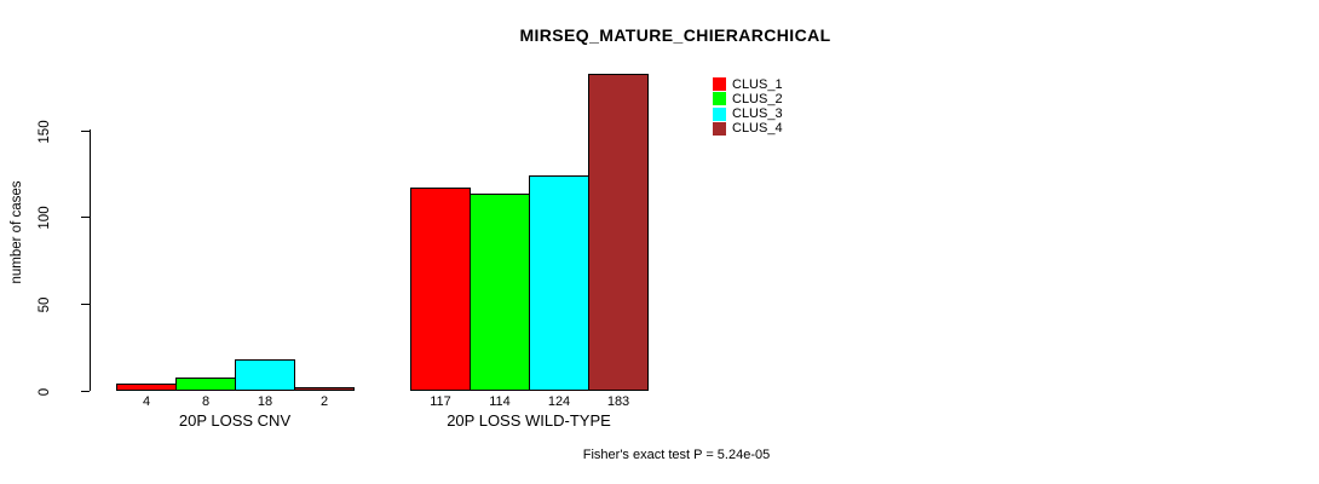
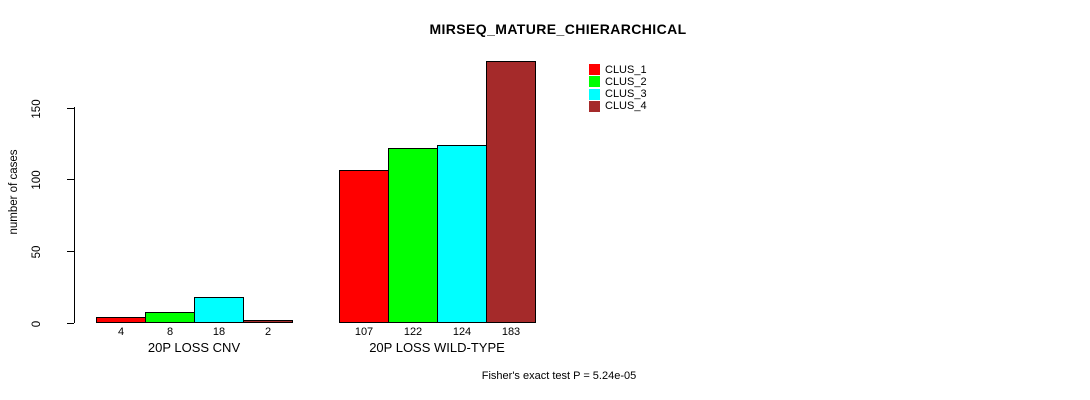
CLUS_1/20P LOSS WILD-TYPE: 117 -> 107
CLUS_2/20P LOSS WILD-TYPE: 114 -> 122
